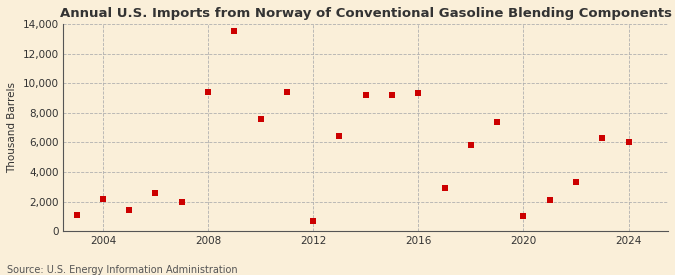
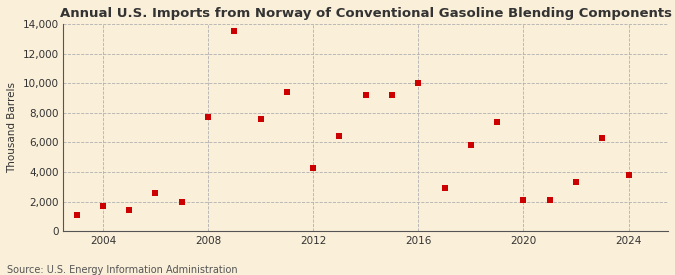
2004: 2,200 -> 1,700
2008: 9,400 -> 7,700
2012: 700 -> 4,300
2016: 9,300 -> 10,000
2020: 1,000 -> 2,100
2024: 6,000 -> 3,800
